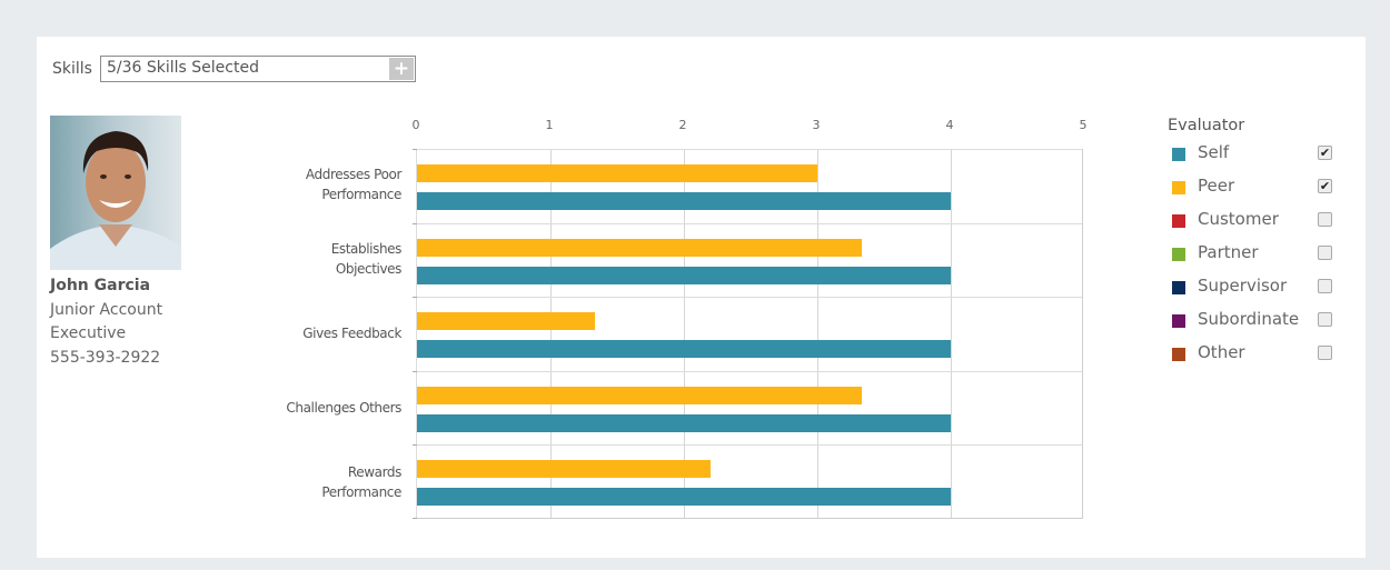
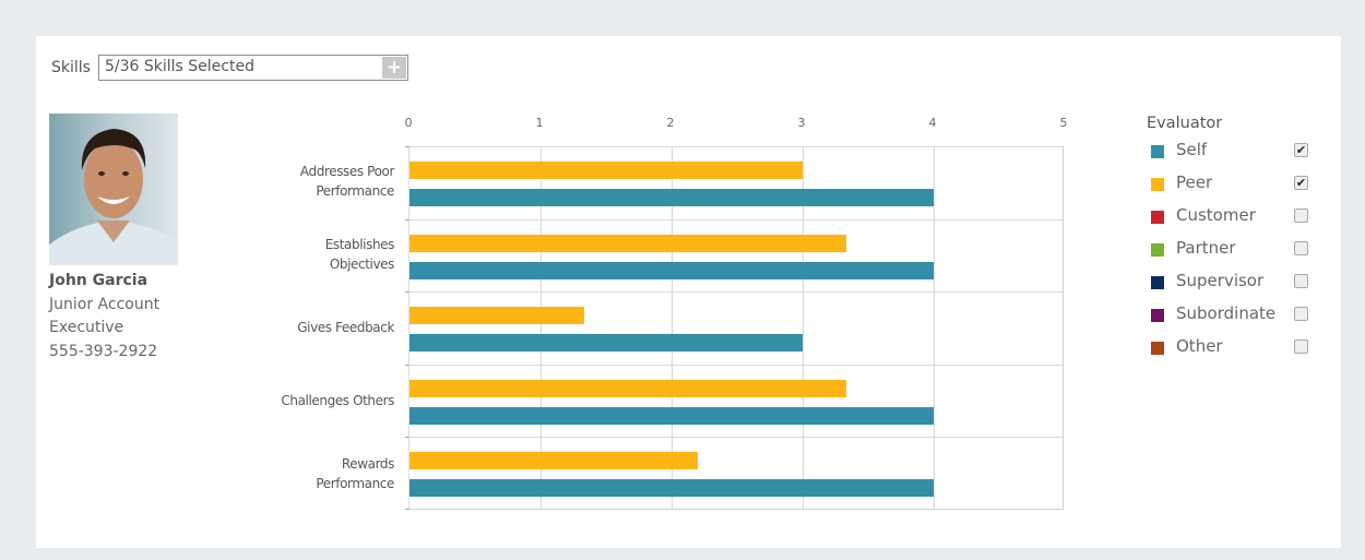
Self/Gives Feedback: 4 -> 3
